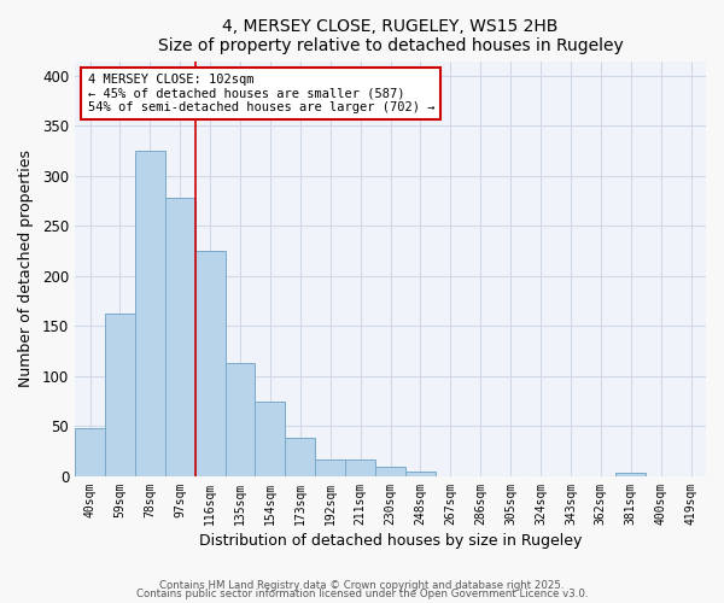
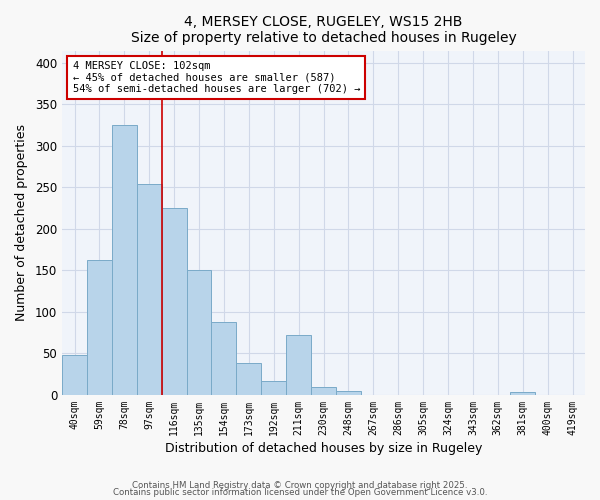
97sqm: 278 -> 254
135sqm: 113 -> 150
154sqm: 75 -> 88
211sqm: 17 -> 72
